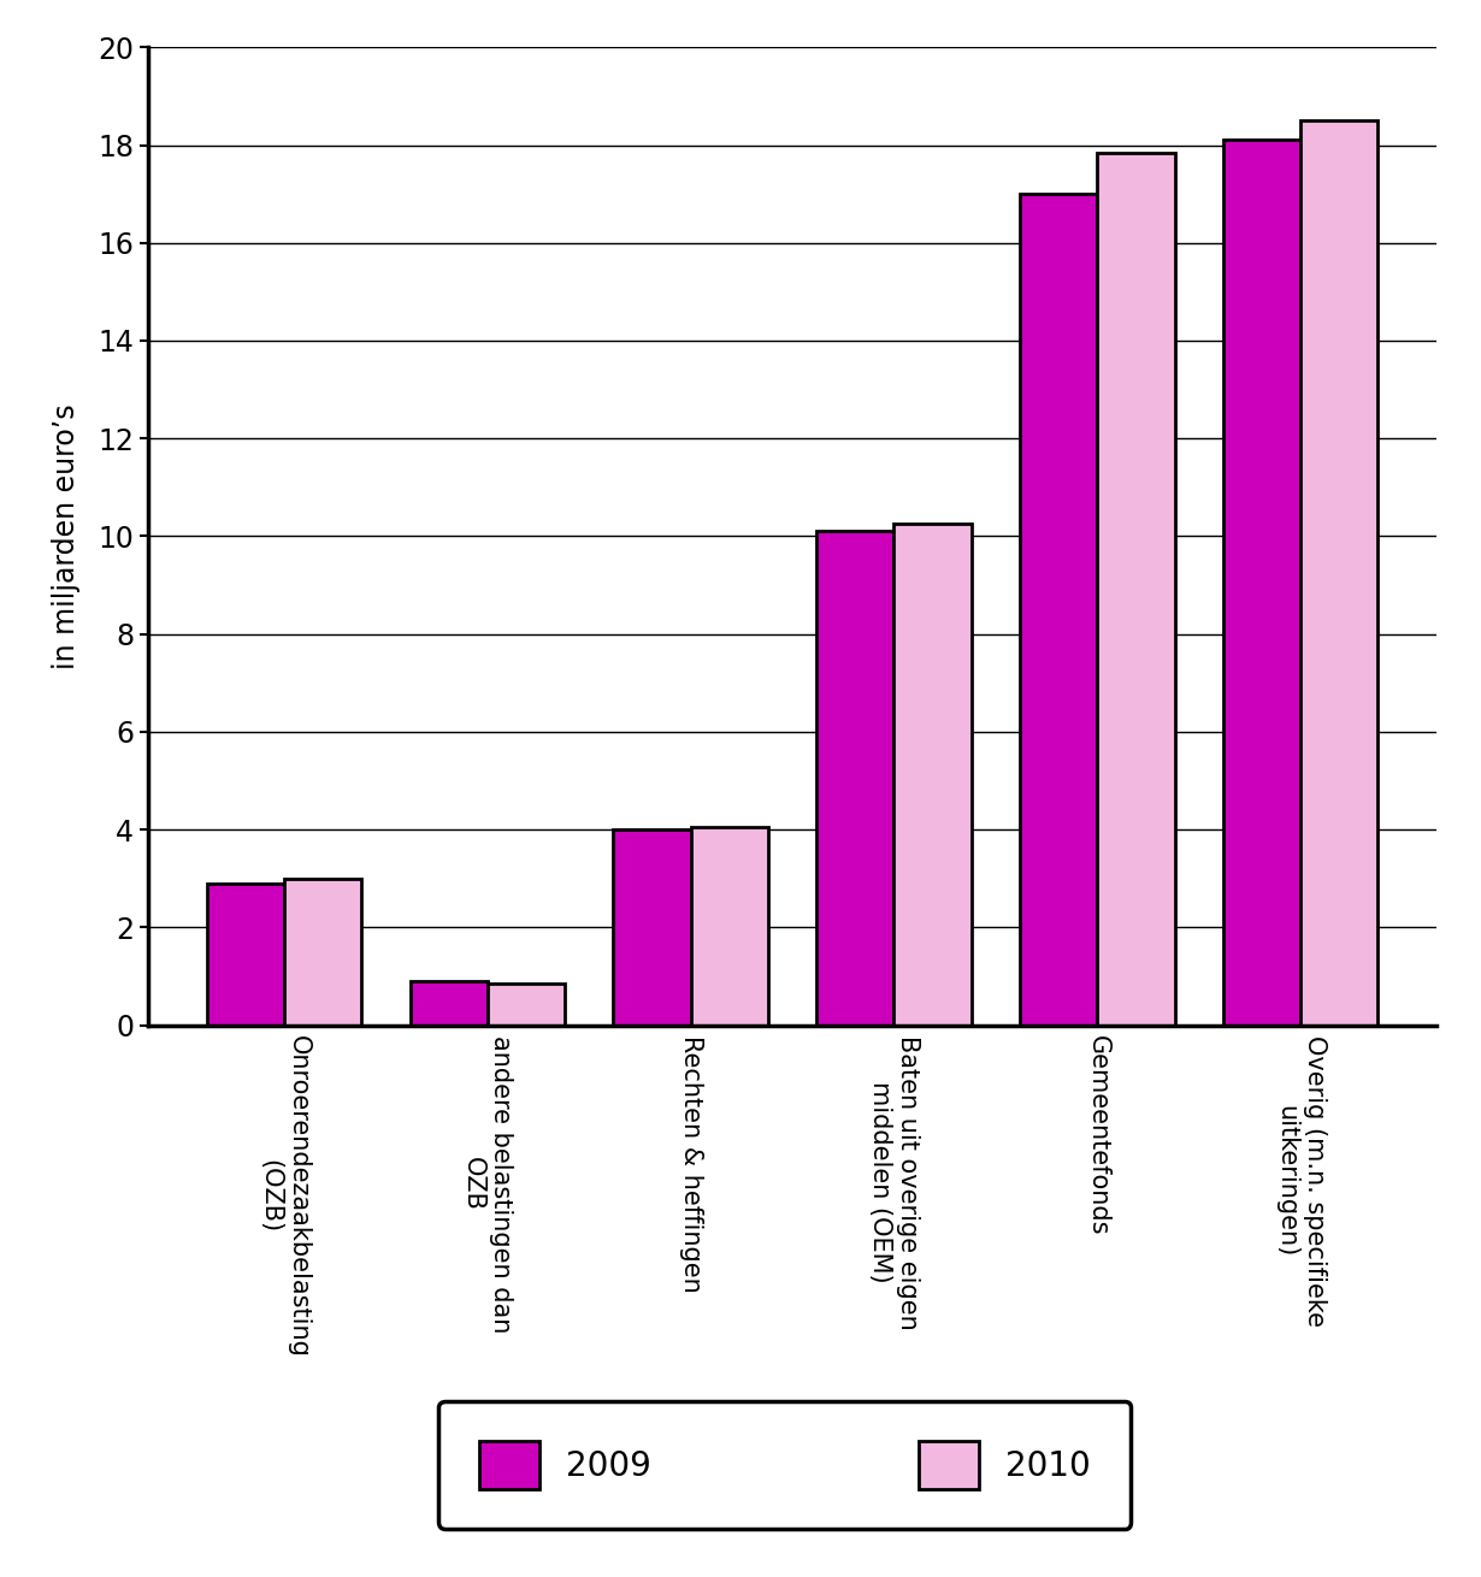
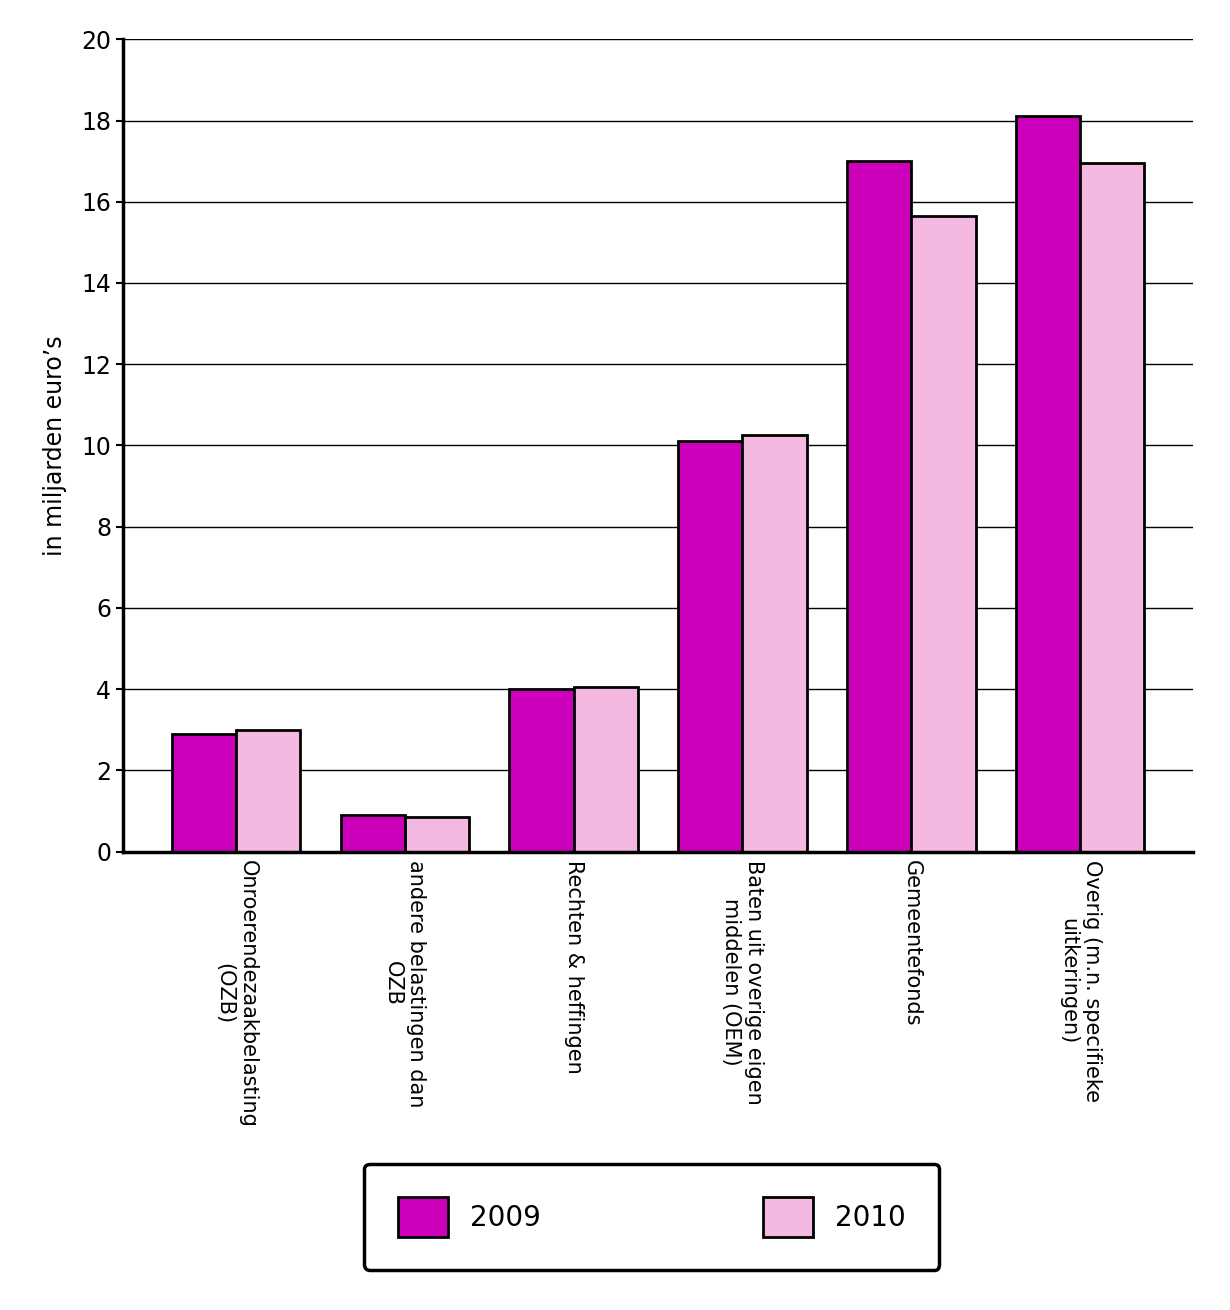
2010/Gemeentefonds: 17.85 -> 15.65
2010/Overig (m.n. specifieke uitkeringen): 18.50 -> 16.95
